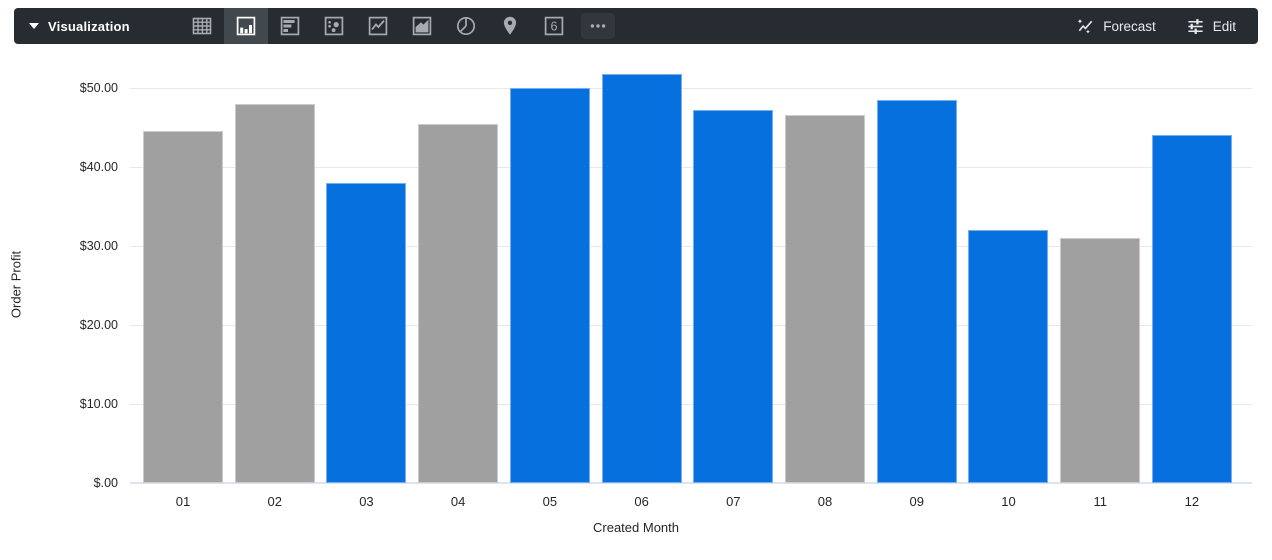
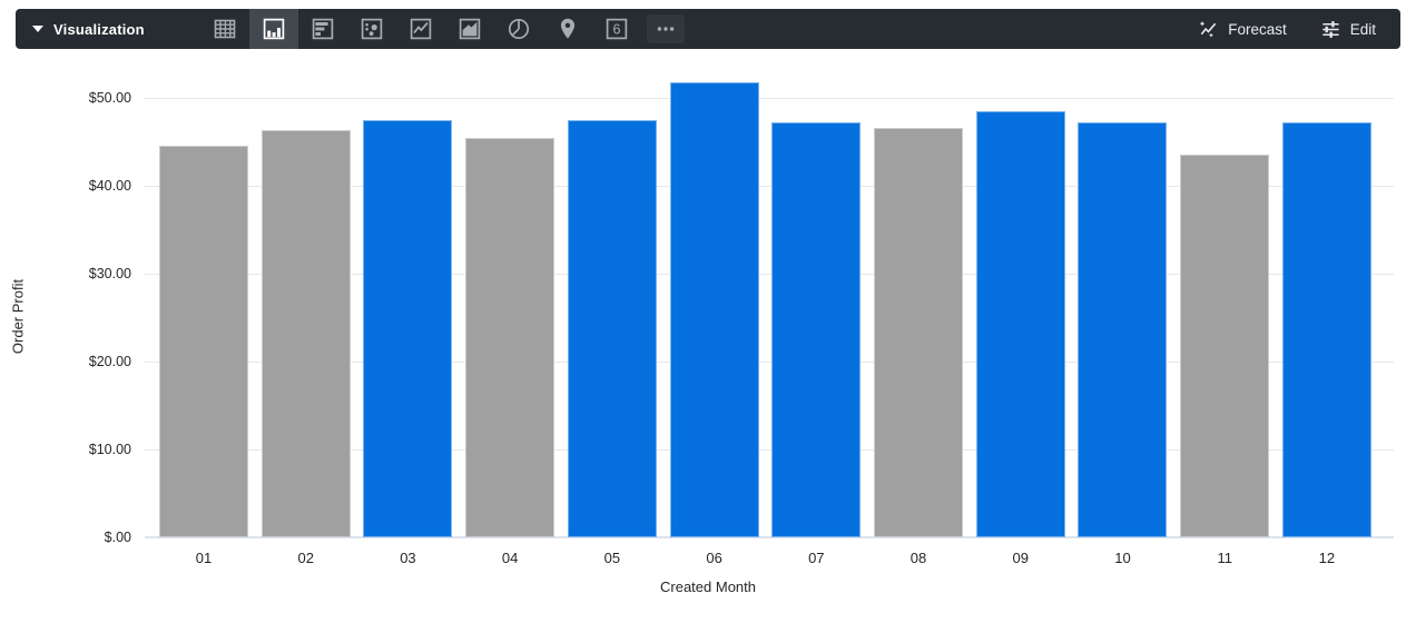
02: $48 -> $46
03: $38 -> $48
05: $50 -> $48
10: $32 -> $47
11: $31 -> $44
12: $44 -> $47
